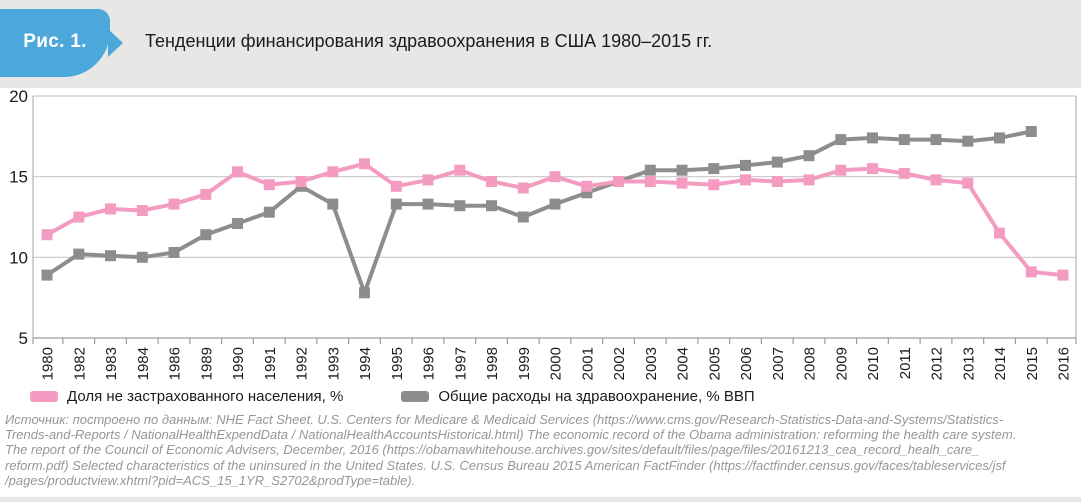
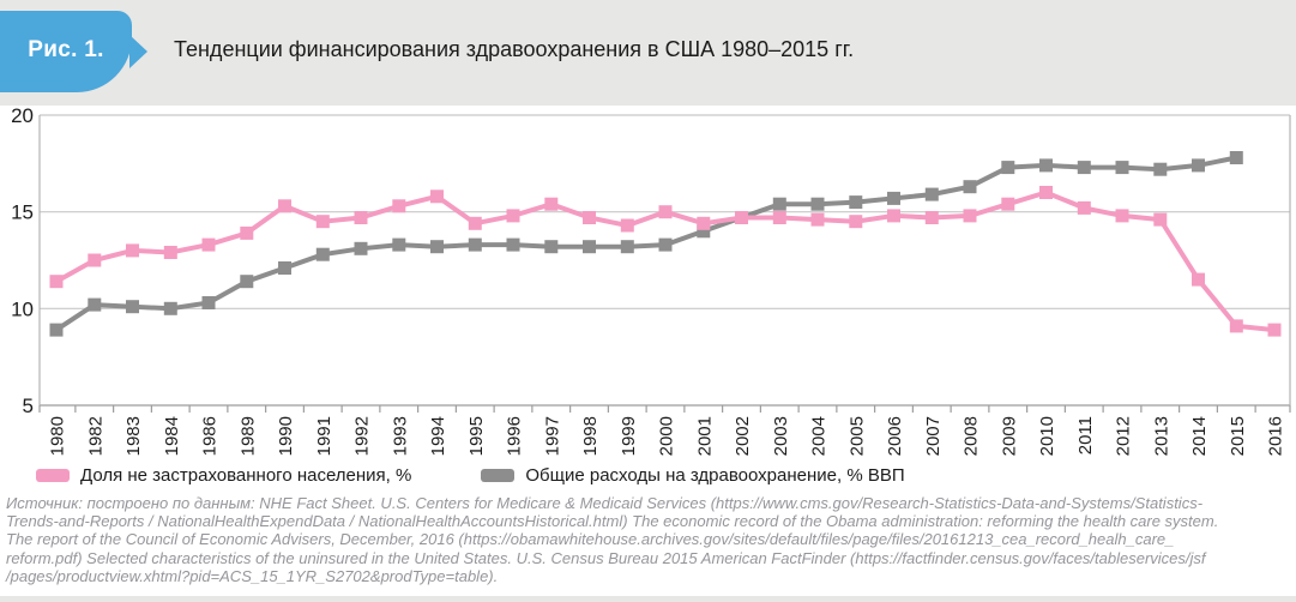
Общие расходы на здравоохранение, % ВВП/1992: 14.4 -> 13.1
Общие расходы на здравоохранение, % ВВП/1994: 7.8 -> 13.2
Общие расходы на здравоохранение, % ВВП/1999: 12.5 -> 13.2
Доля не застрахованного населения, %/2010: 15.5 -> 16.0
